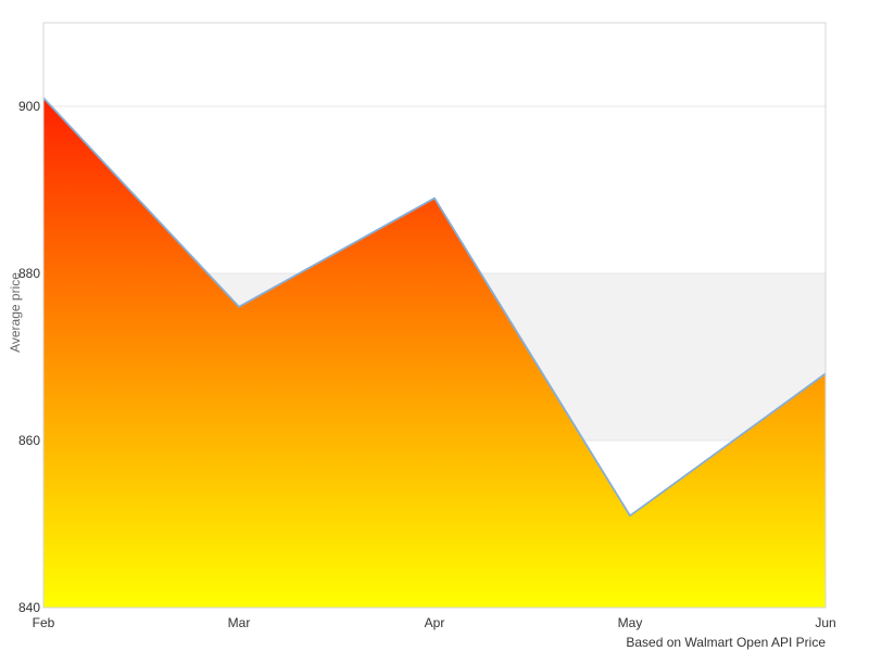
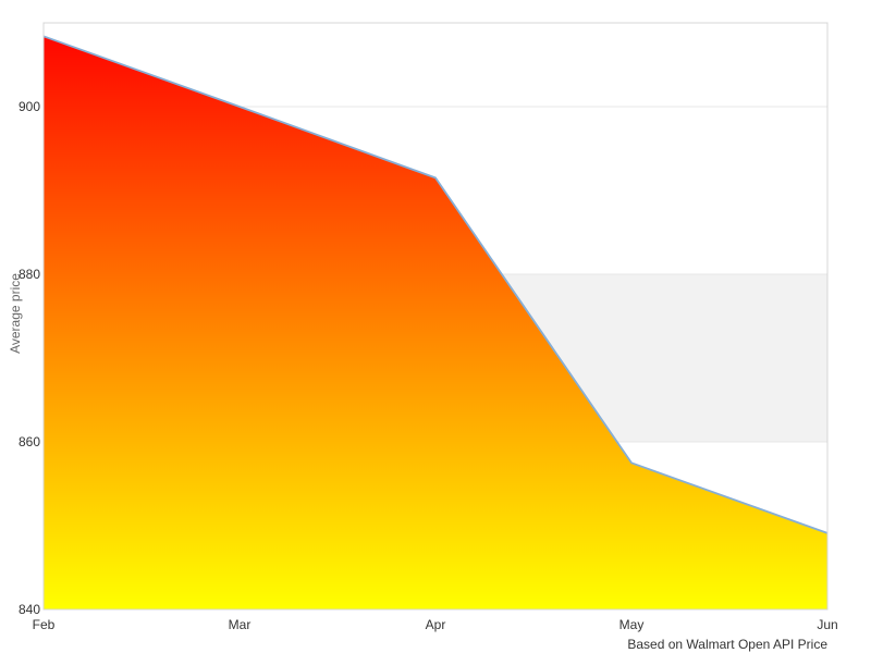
Feb: 901 -> 908
Mar: 876 -> 900
Apr: 889 -> 892
May: 851 -> 858
Jun: 868 -> 849
